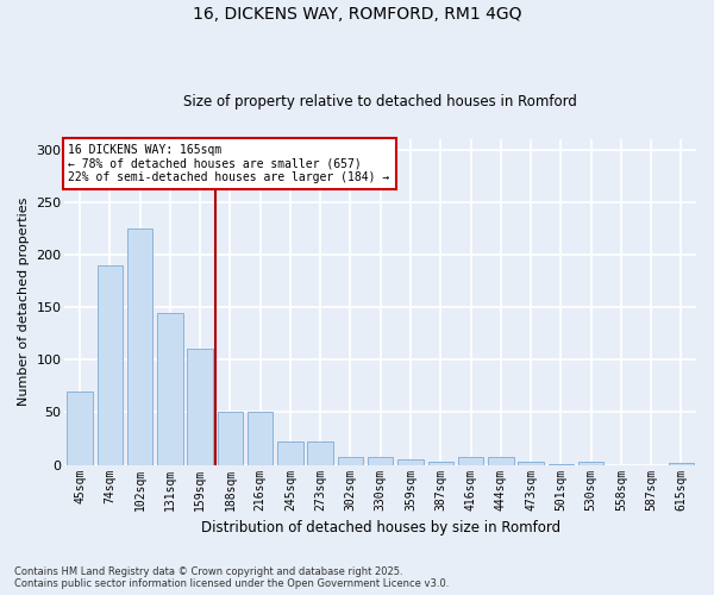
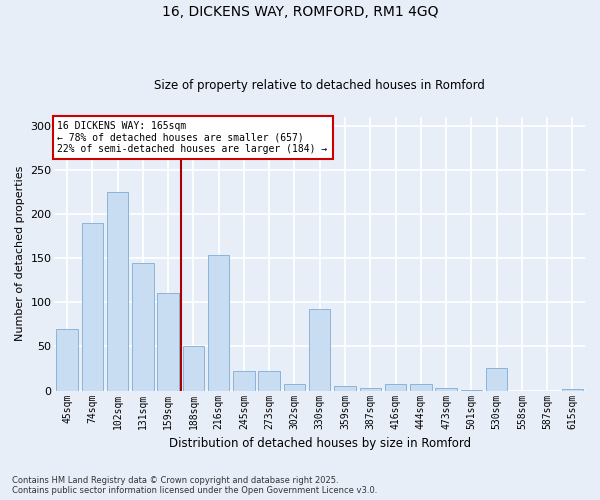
216sqm: 50 -> 154
330sqm: 7 -> 92
530sqm: 3 -> 26
